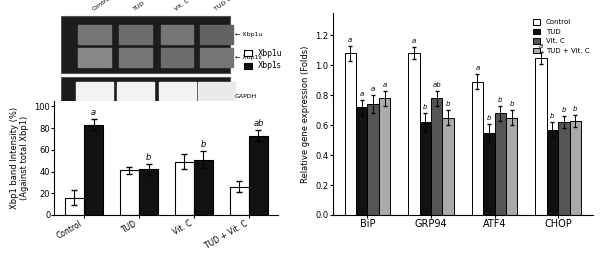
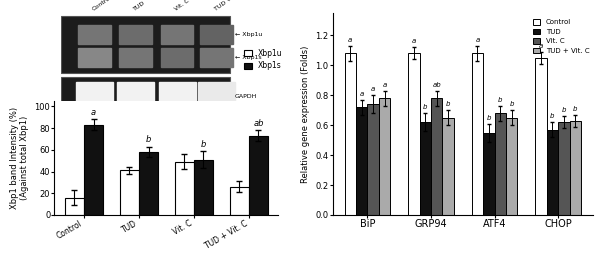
Control/ATF4: 0.89 -> 1.08
Xbp1s/TUD: 42 -> 58
